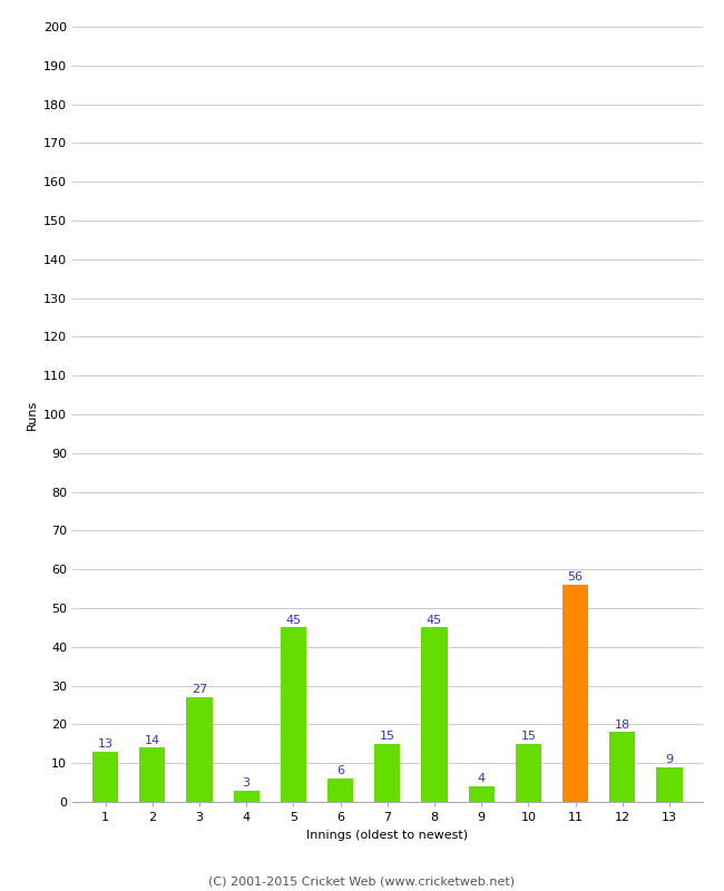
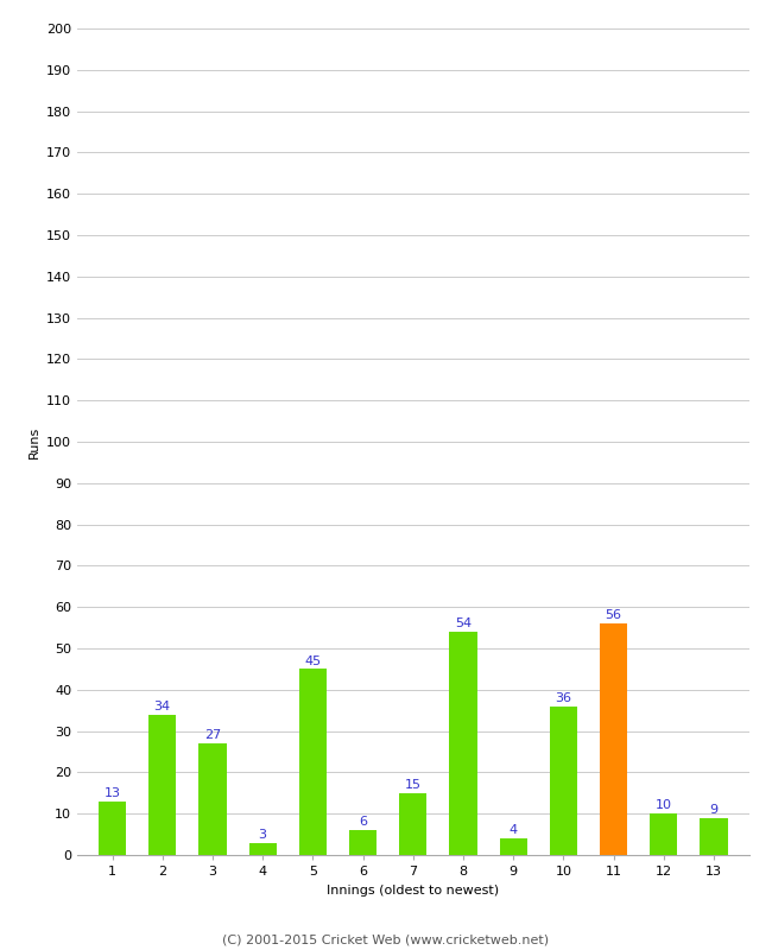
2: 14 -> 34
8: 45 -> 54
10: 15 -> 36
12: 18 -> 10
